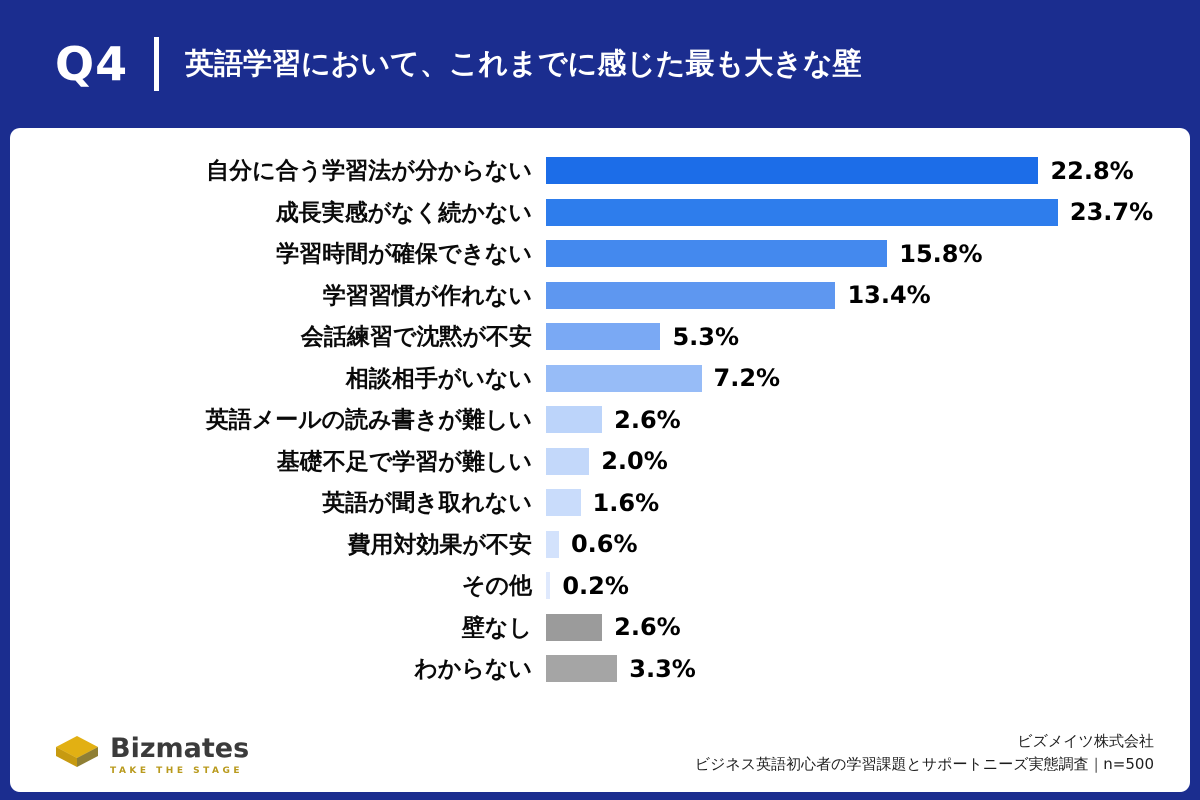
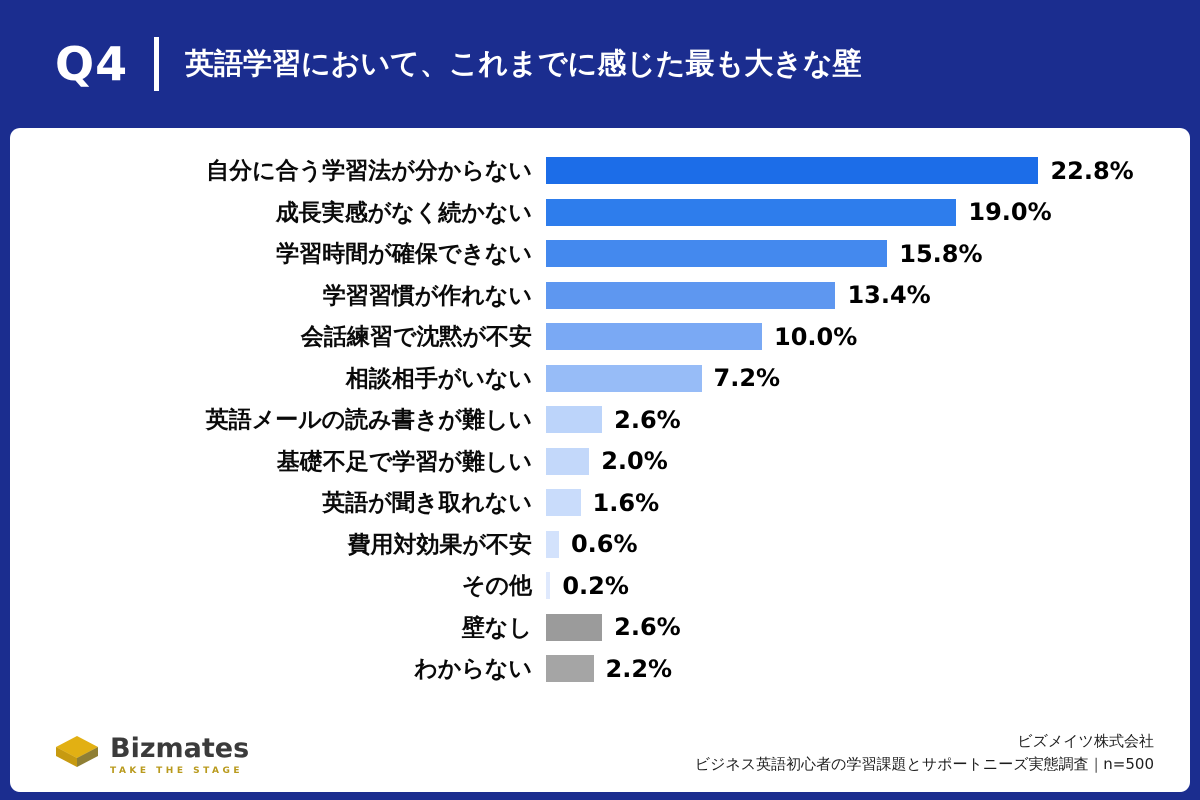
成長実感がなく続かない: 23.7% -> 19.0%
会話練習で沈黙が不安: 5.3% -> 10.0%
わからない: 3.3% -> 2.2%
